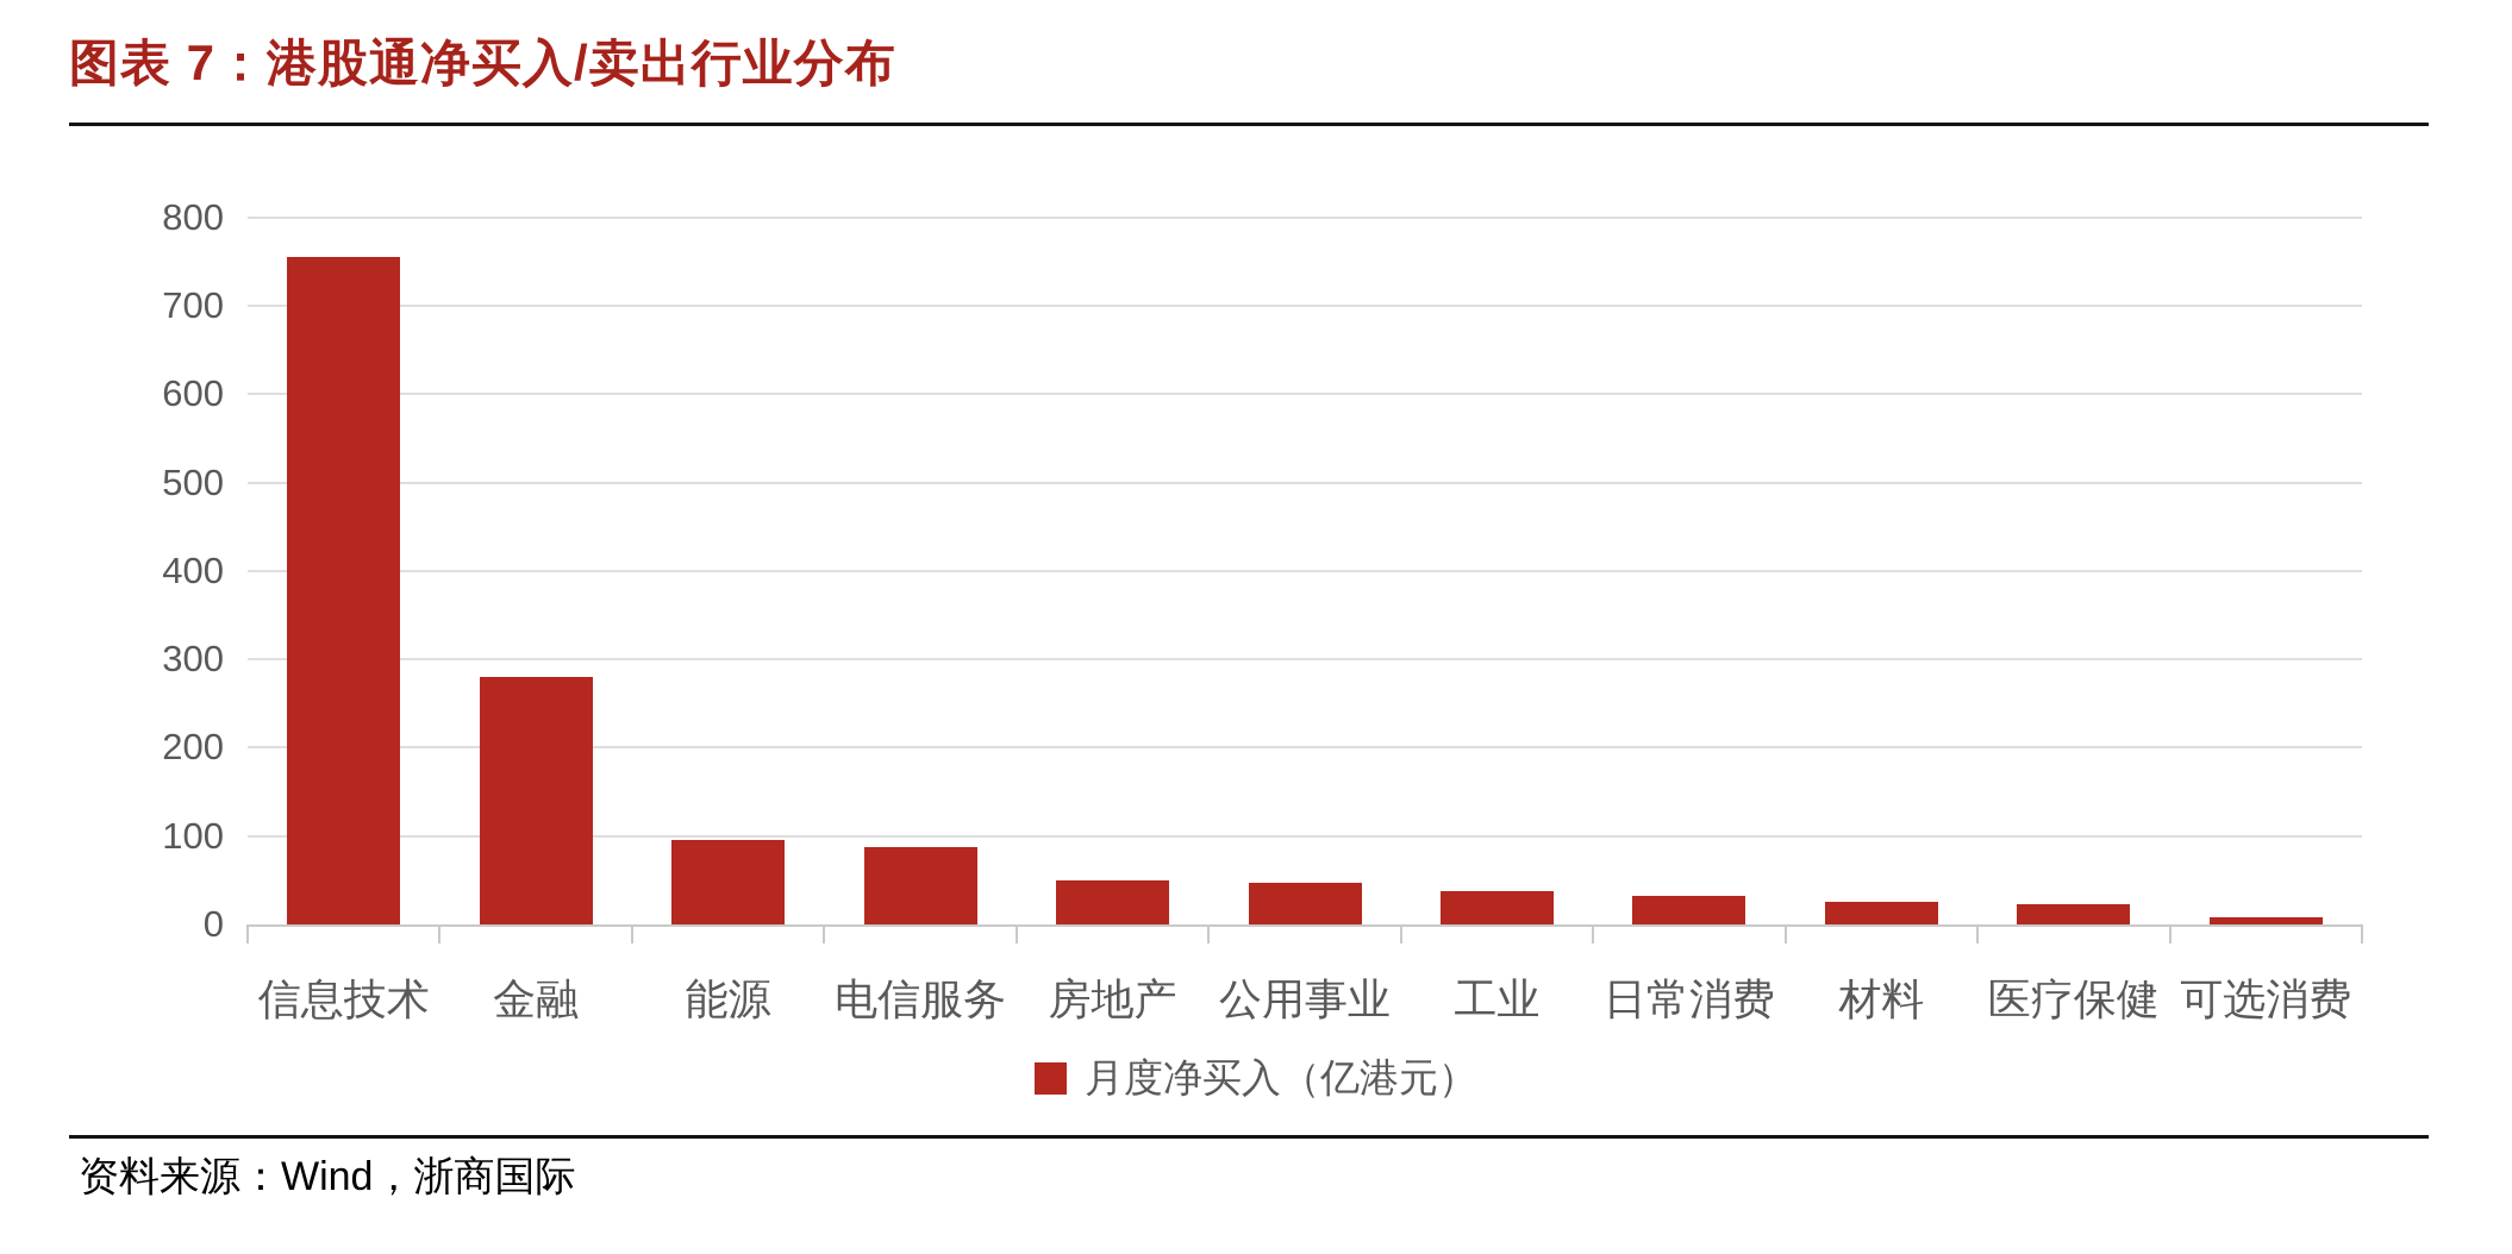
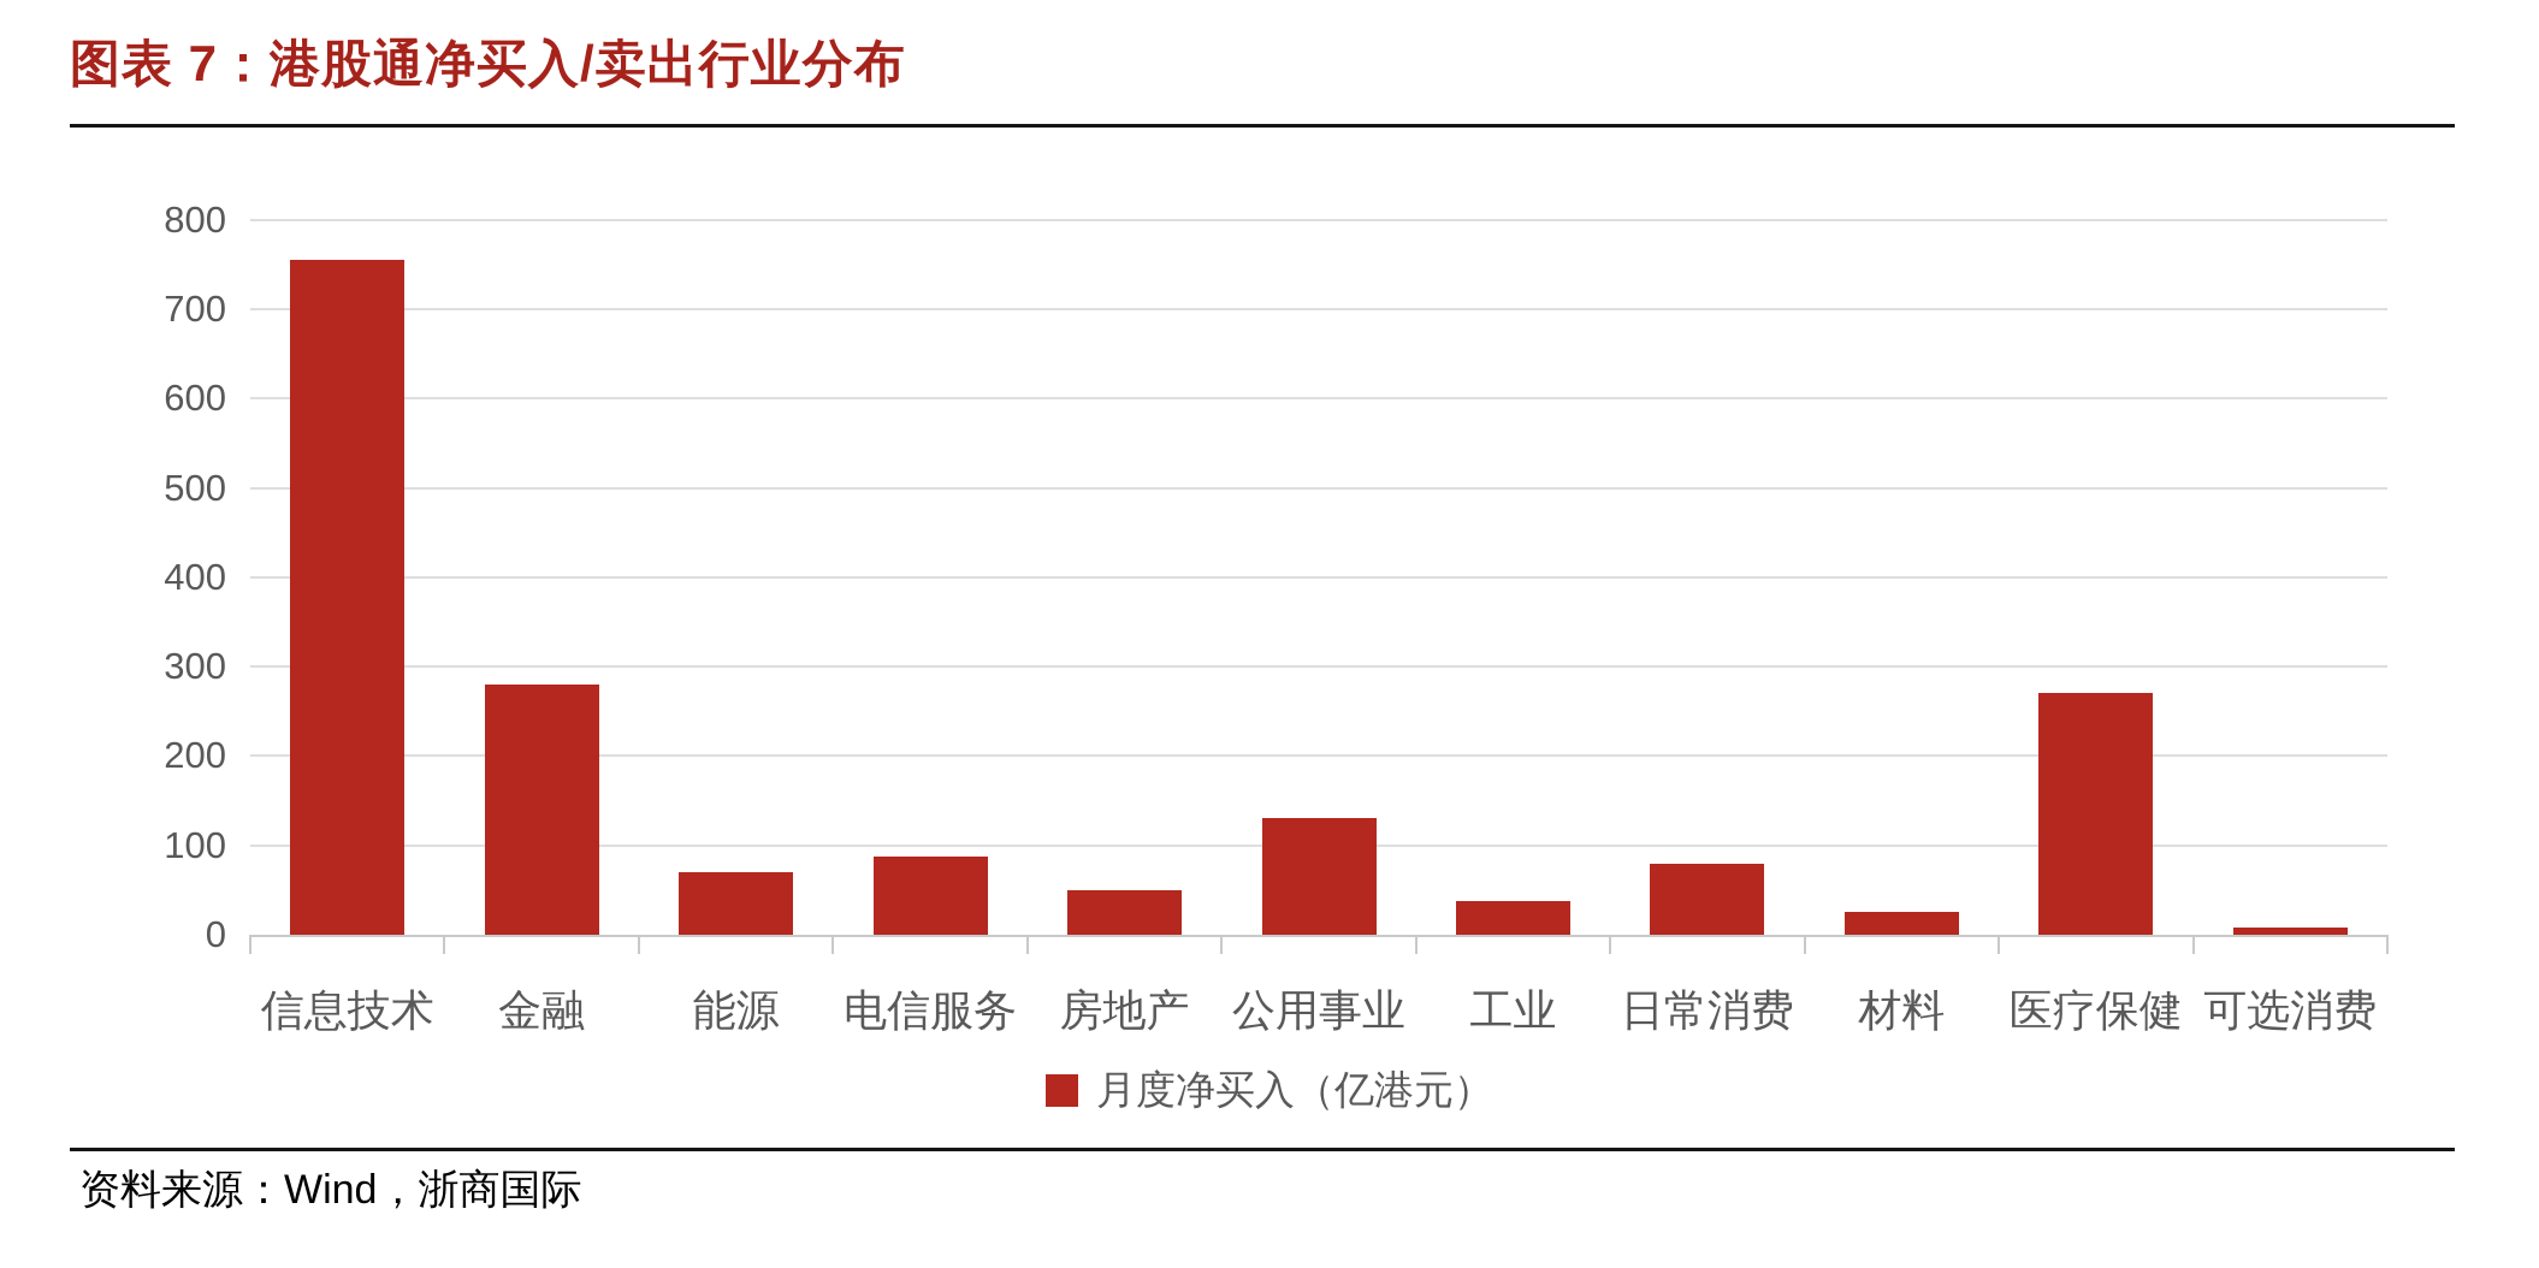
能源: 100 -> 70
公用事业: 50 -> 130
日常消费: 30 -> 80
医疗保健: 20 -> 270
